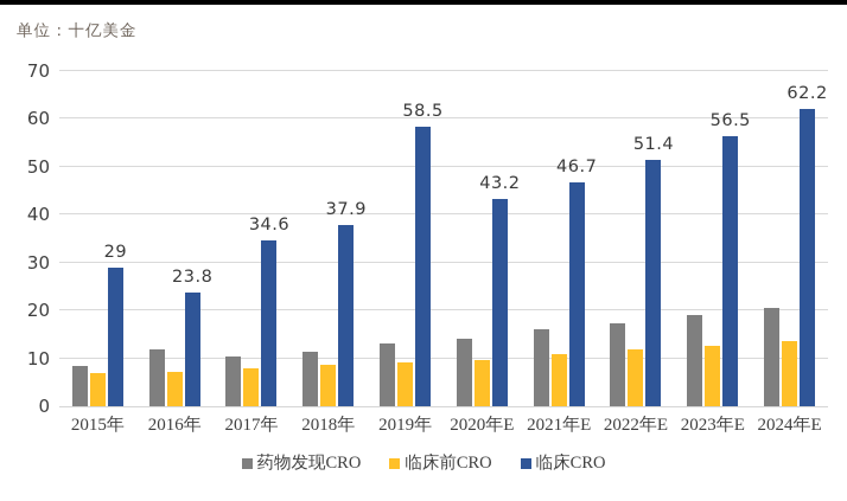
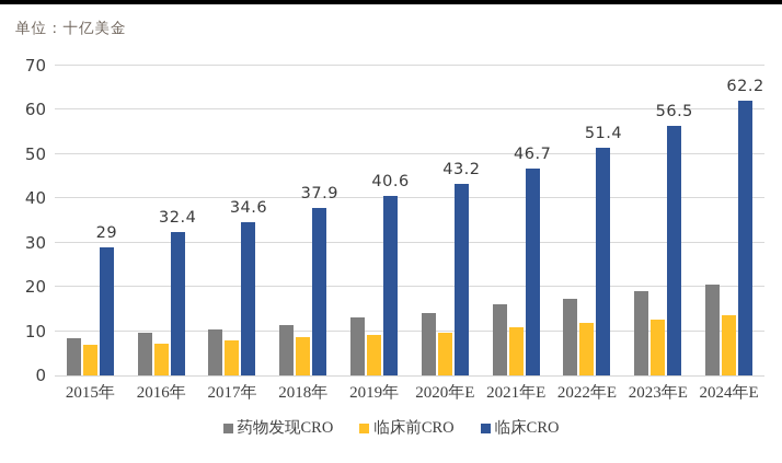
药物发现CRO/2016年: 12 -> 10
临床CRO/2016年: 23.8 -> 32.4
临床CRO/2019年: 58.5 -> 40.6
